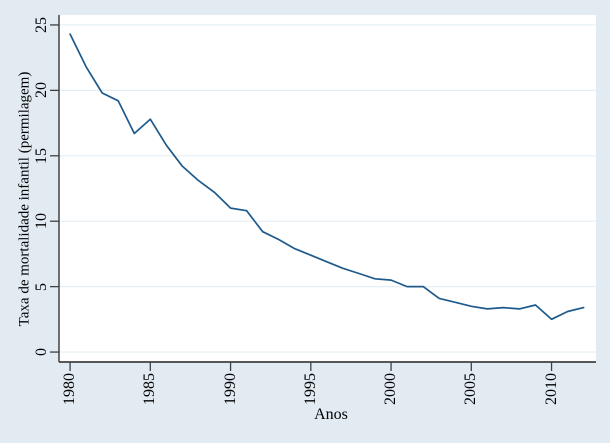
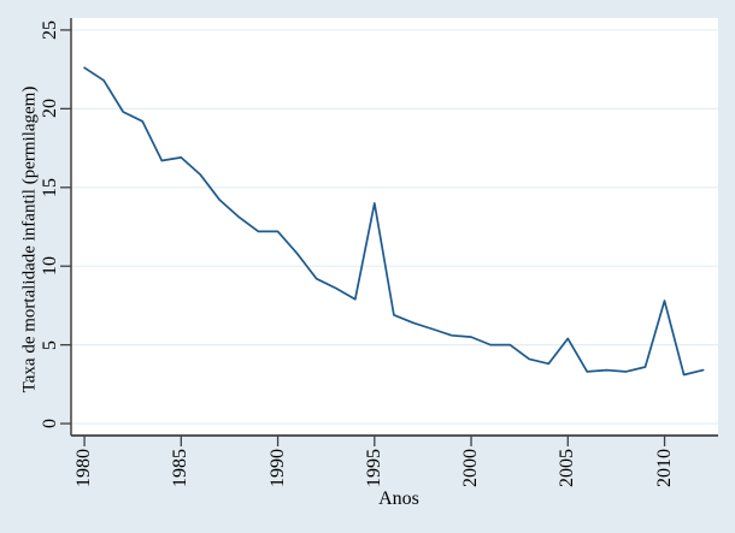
1980: 24.3 -> 22.6
1985: 17.8 -> 16.9
1990: 11.0 -> 12.2
1995: 7.4 -> 14.0
2005: 3.5 -> 5.4
2010: 2.5 -> 7.8
